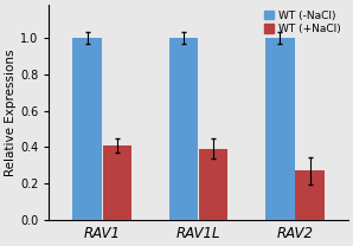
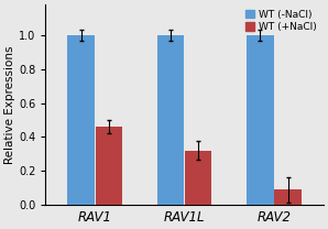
WT (+NaCl)/RAV1: 0.41 -> 0.46
WT (+NaCl)/RAV1L: 0.39 -> 0.32
WT (+NaCl)/RAV2: 0.27 -> 0.09
